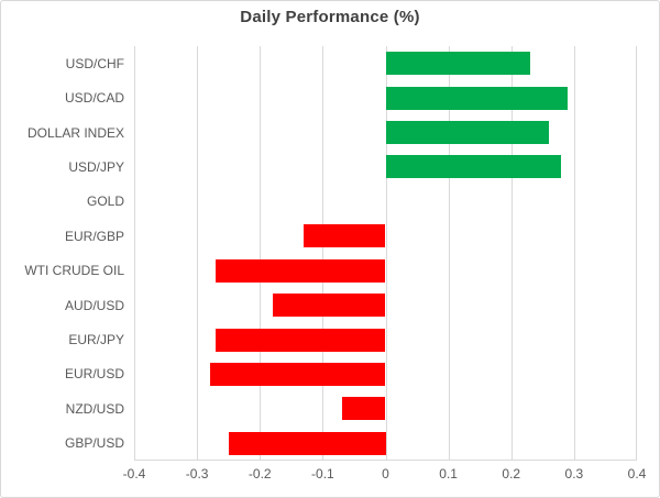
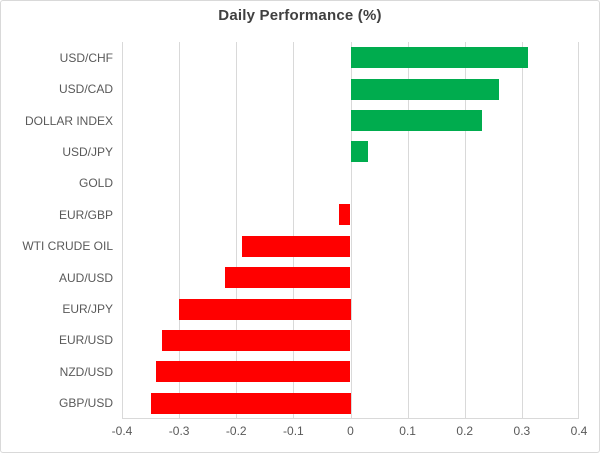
USD/CHF: 0.23 -> 0.31
USD/CAD: 0.29 -> 0.26
DOLLAR INDEX: 0.26 -> 0.23
USD/JPY: 0.28 -> 0.03
EUR/GBP: -0.13 -> -0.02
WTI CRUDE OIL: -0.27 -> -0.19
AUD/USD: -0.18 -> -0.22
EUR/JPY: -0.27 -> -0.30
EUR/USD: -0.28 -> -0.33
NZD/USD: -0.07 -> -0.34
GBP/USD: -0.25 -> -0.35
